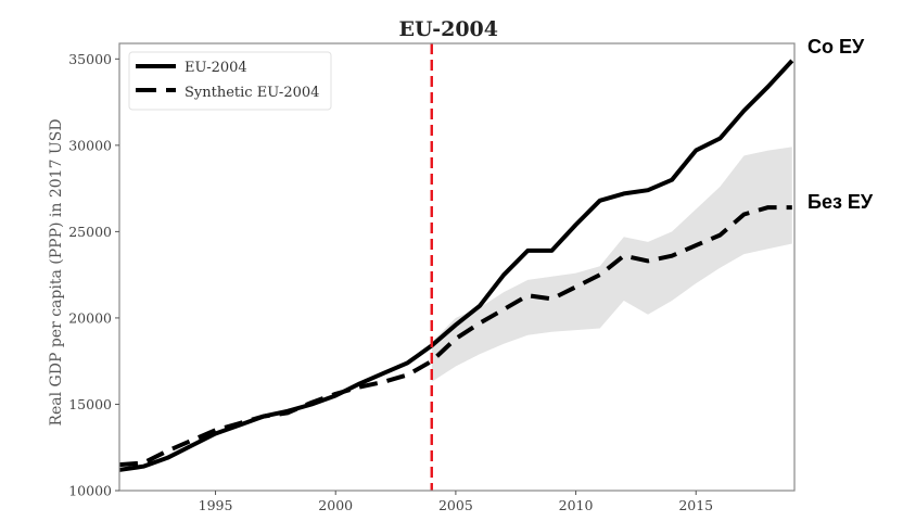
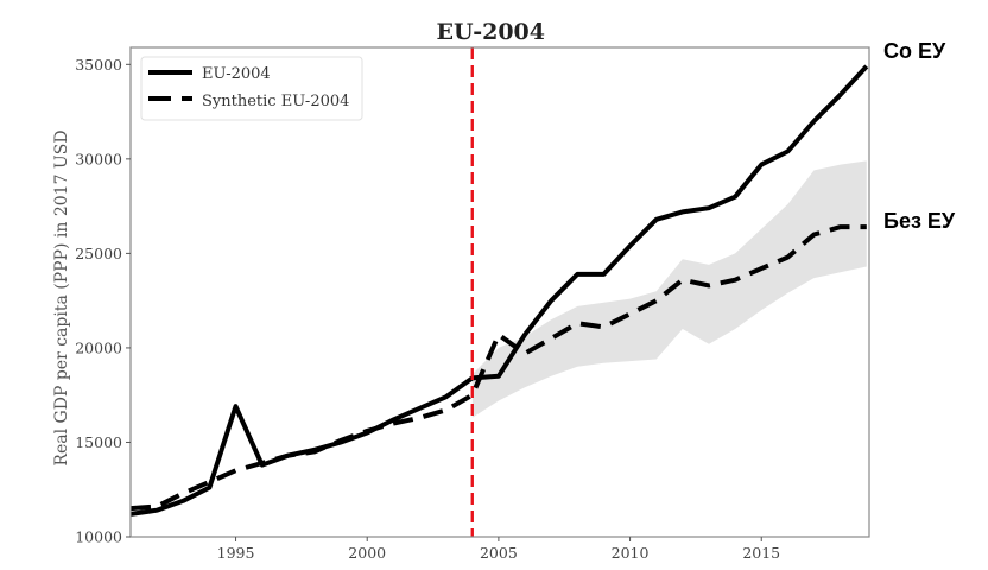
EU-2004/1995: 13300 -> 16900
EU-2004/2005: 19600 -> 18500
Synthetic EU-2004/2005: 18800 -> 20700
